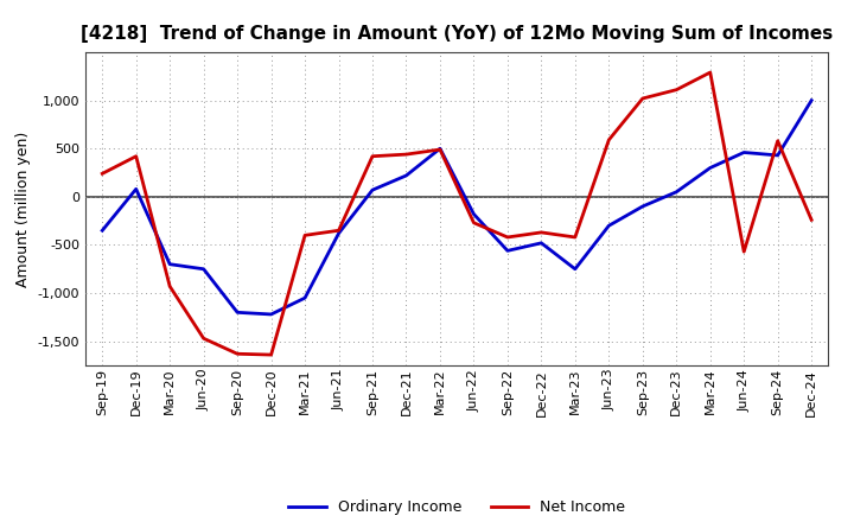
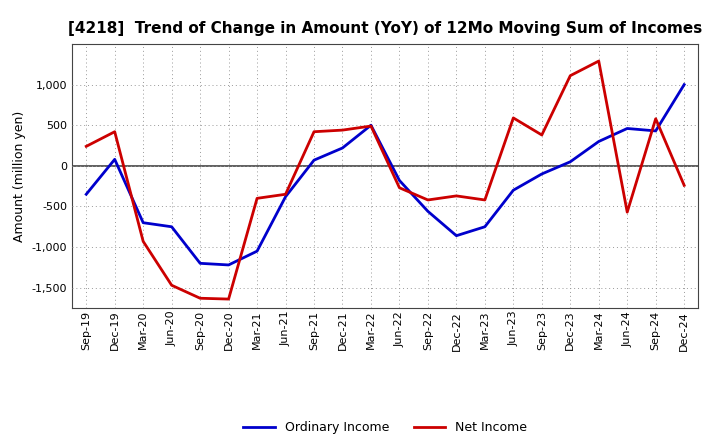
Ordinary Income/Dec-22: -480 -> -860
Net Income/Sep-23: 1,020 -> 380
